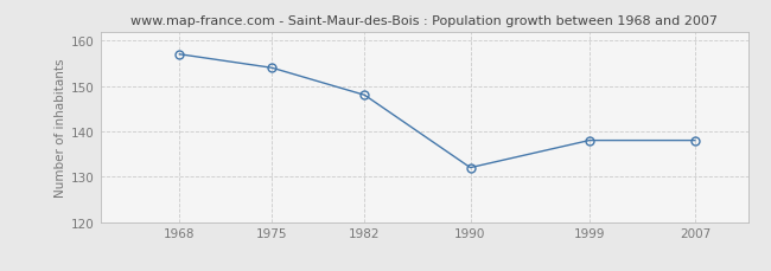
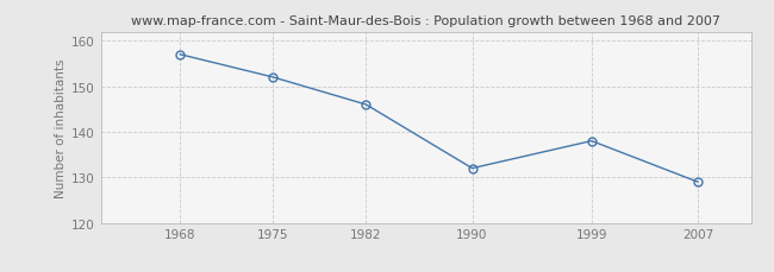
1975: 154 -> 152
1982: 148 -> 146
2007: 138 -> 129
